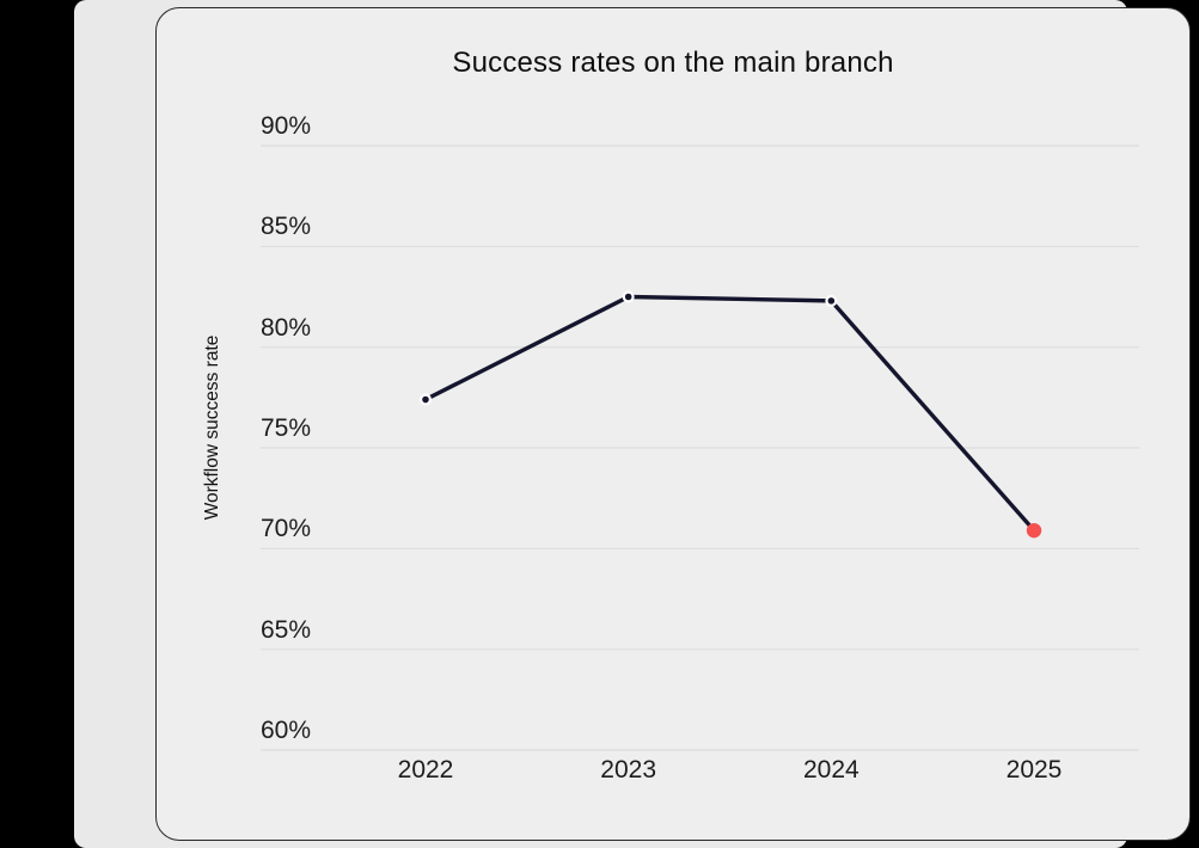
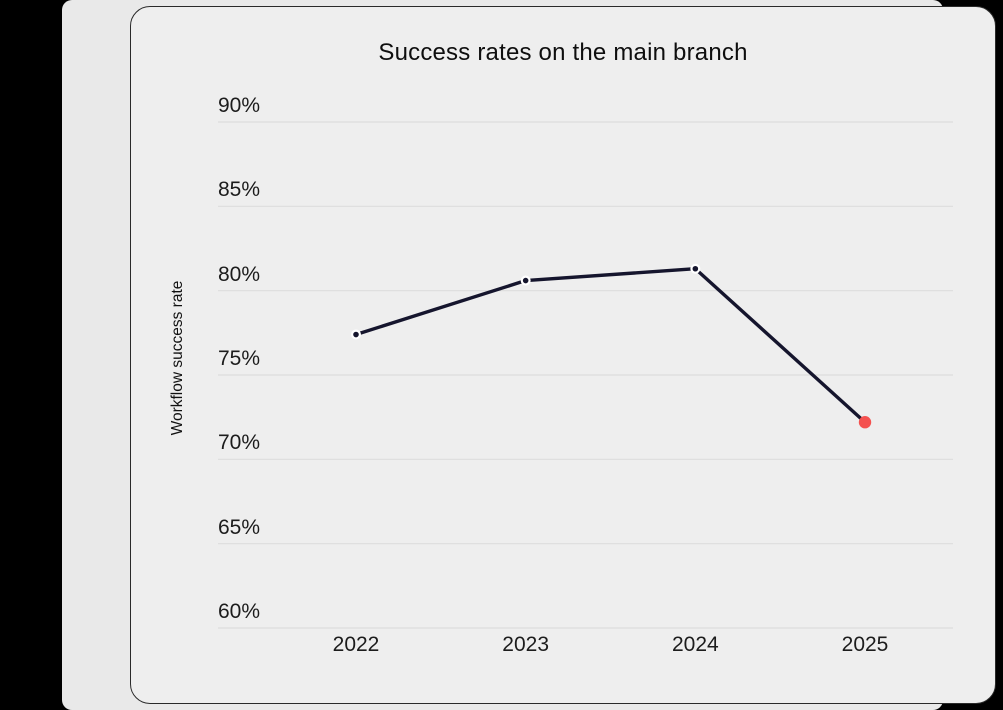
2023: 82.5% -> 80.6%
2024: 82.3% -> 81.3%
2025: 70.9% -> 72.2%
